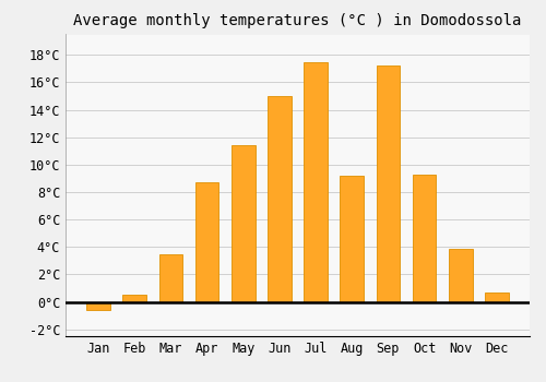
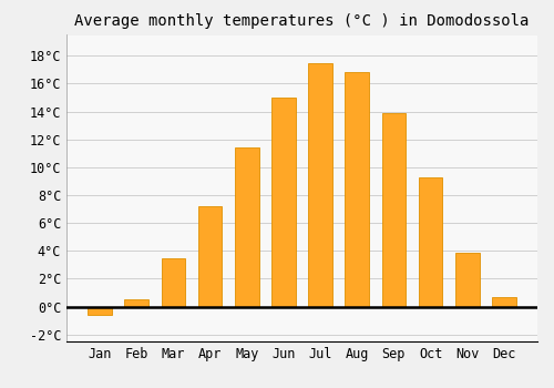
Apr: 8.7°C -> 7.2°C
Aug: 9.2°C -> 16.8°C
Sep: 17.2°C -> 13.9°C
